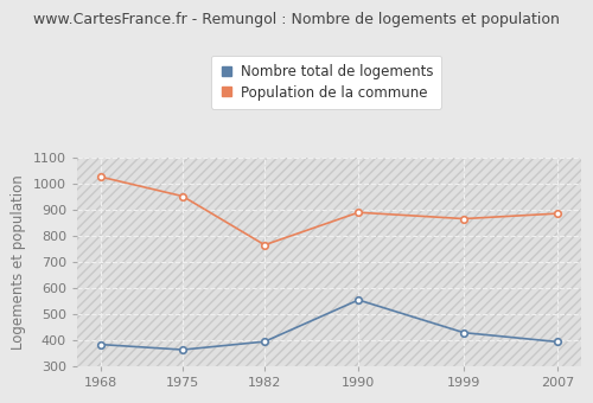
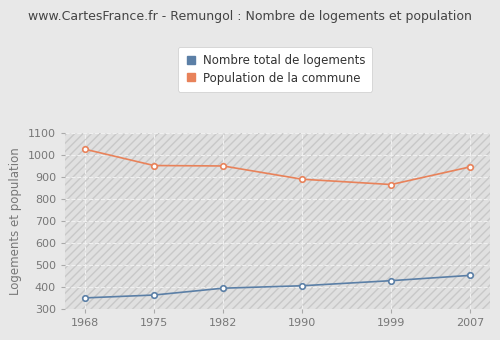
Nombre total de logements/1968: 385 -> 352
Population de la commune/1982: 765 -> 949
Nombre total de logements/1990: 555 -> 407
Nombre total de logements/2007: 395 -> 454
Population de la commune/2007: 885 -> 945
